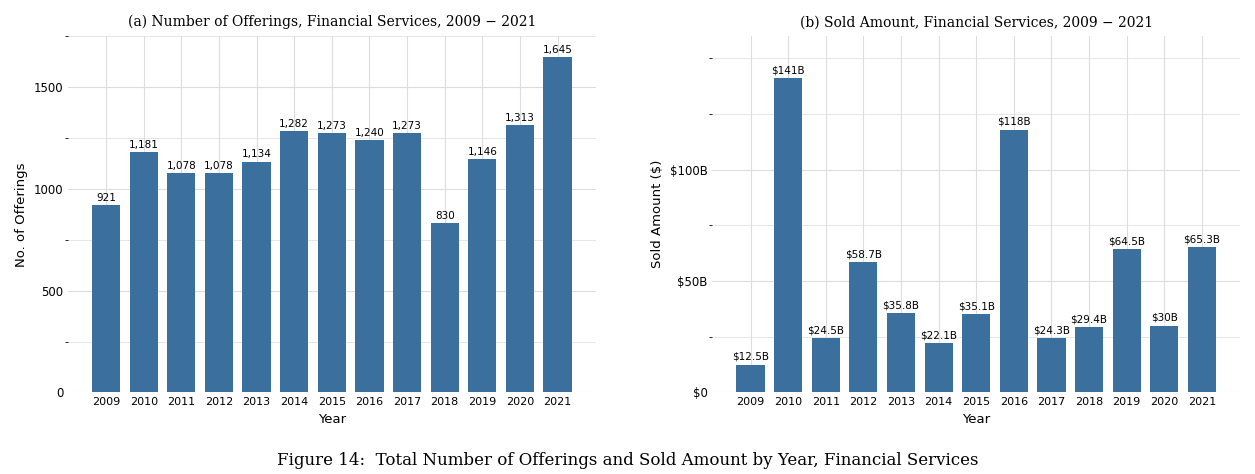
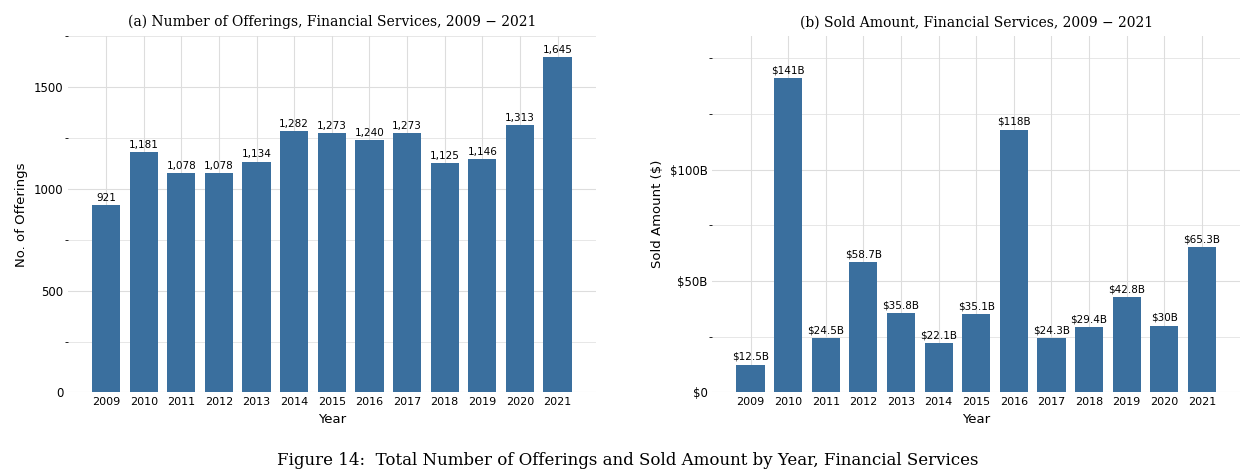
(a) Number of Offerings, Financial Services, 2009 − 2021/2018: 830 -> 1,125
(b) Sold Amount, Financial Services, 2009 − 2021/2019: $64.5B -> $42.8B
